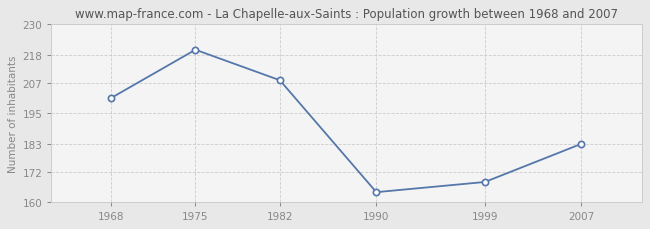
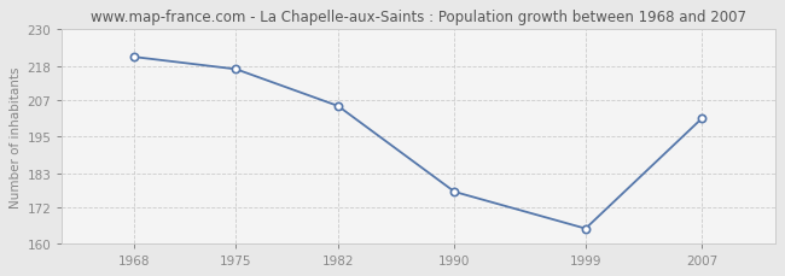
1968: 201 -> 221
1975: 220 -> 217
1982: 208 -> 205
1990: 164 -> 177
1999: 168 -> 165
2007: 183 -> 201
